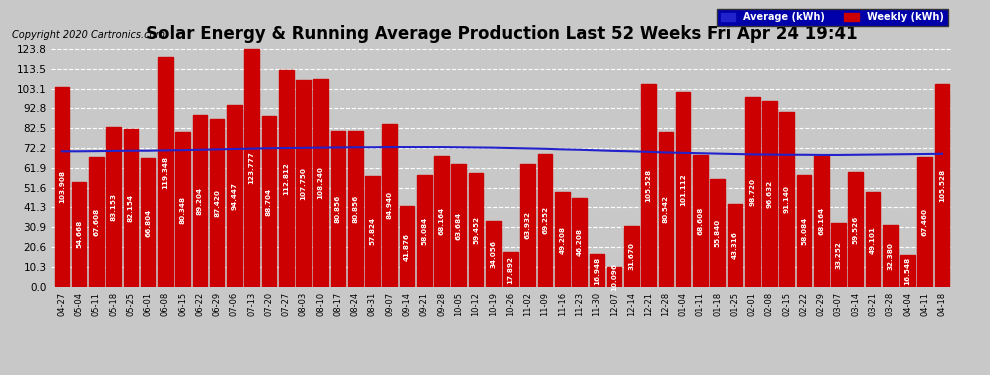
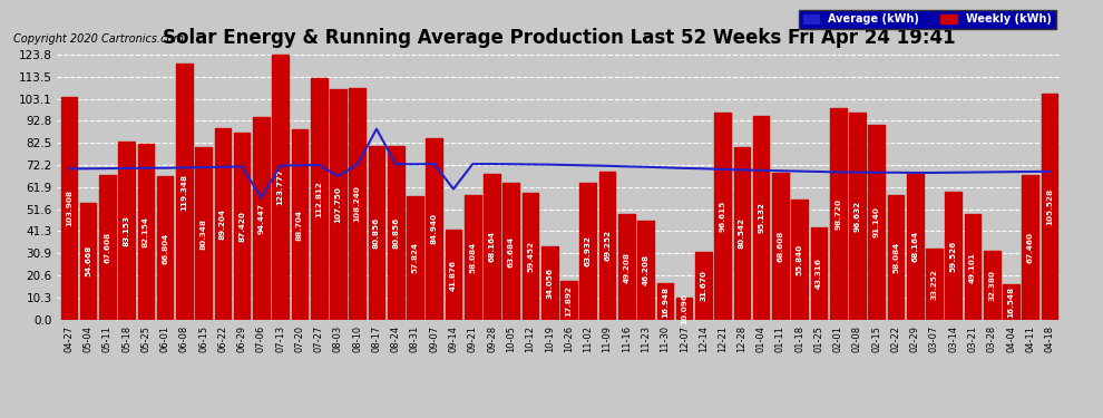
Average (kWh)/07-06: 72 -> 57
Average (kWh)/08-03: 72 -> 67
Average (kWh)/08-17: 72 -> 89
Average (kWh)/09-14: 73 -> 61
Weekly (kWh)/12-21: 105.528 -> 96.615
Weekly (kWh)/01-04: 101.112 -> 95.132
